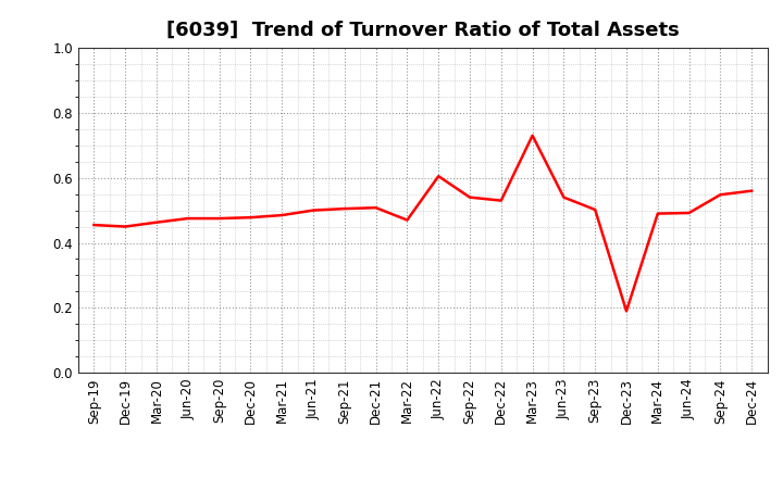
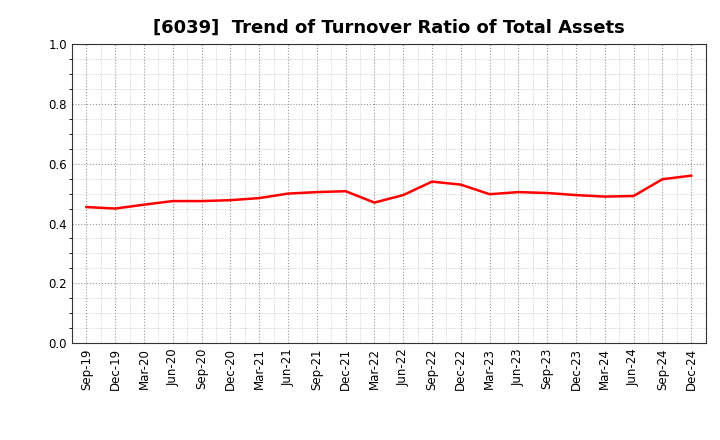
Jun-22: 0.605 -> 0.495
Mar-23: 0.730 -> 0.498
Jun-23: 0.540 -> 0.505
Dec-23: 0.190 -> 0.495
